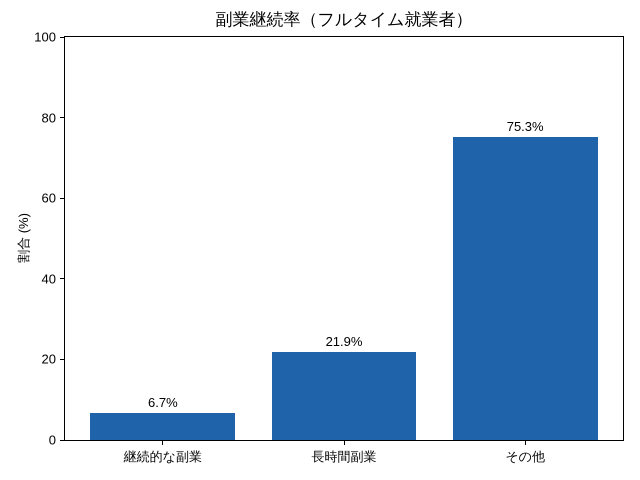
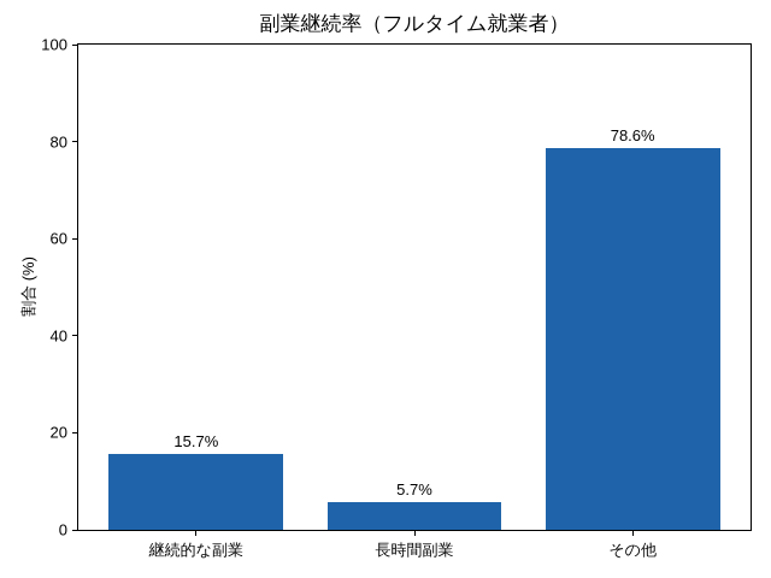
継続的な副業: 6.7% -> 15.7%
長時間副業: 21.9% -> 5.7%
その他: 75.3% -> 78.6%
